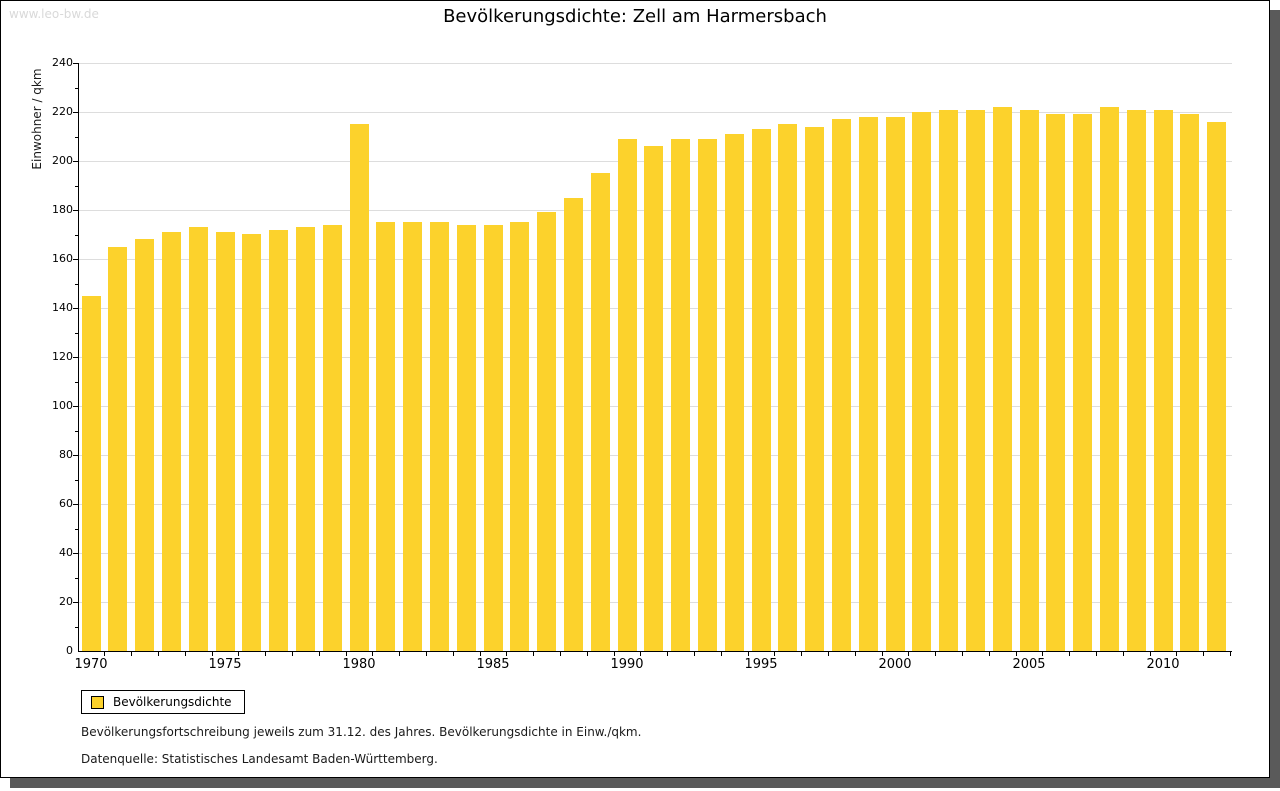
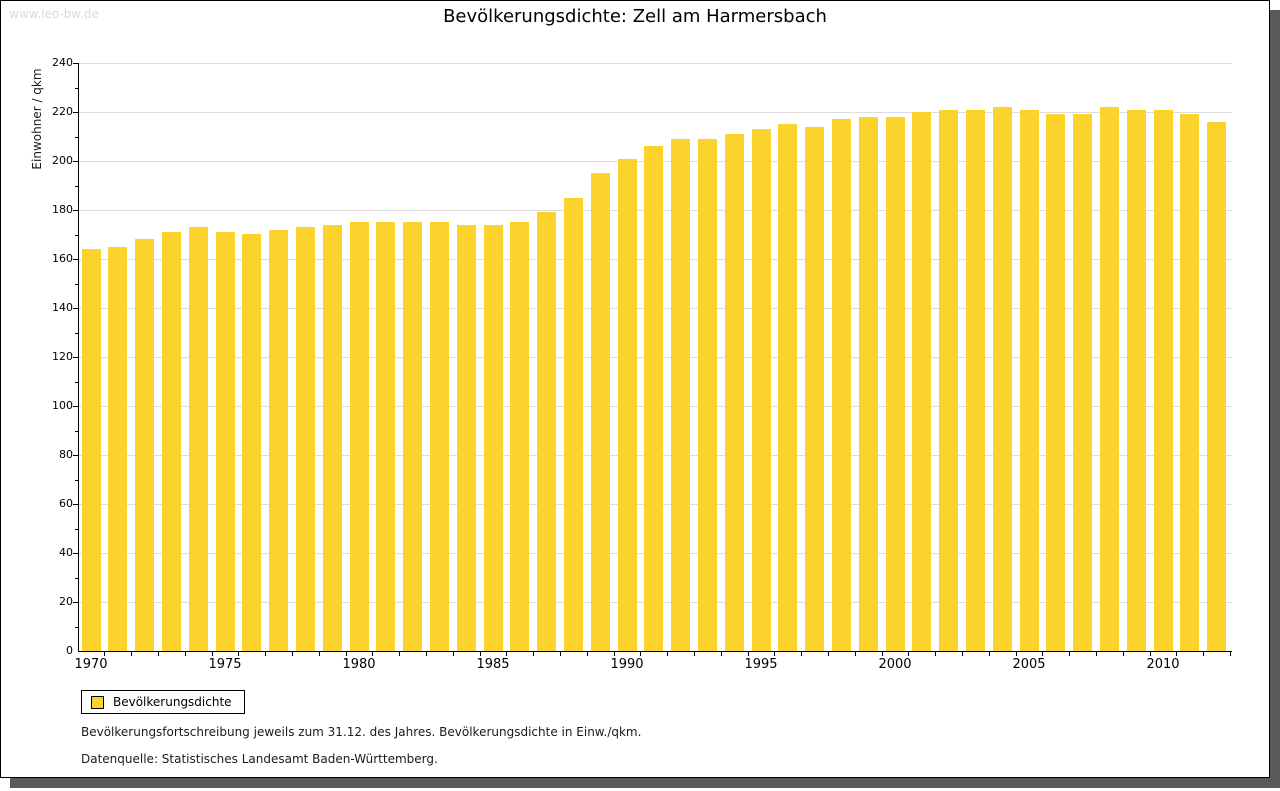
1970: 145 -> 164
1980: 215 -> 175
1990: 209 -> 201
